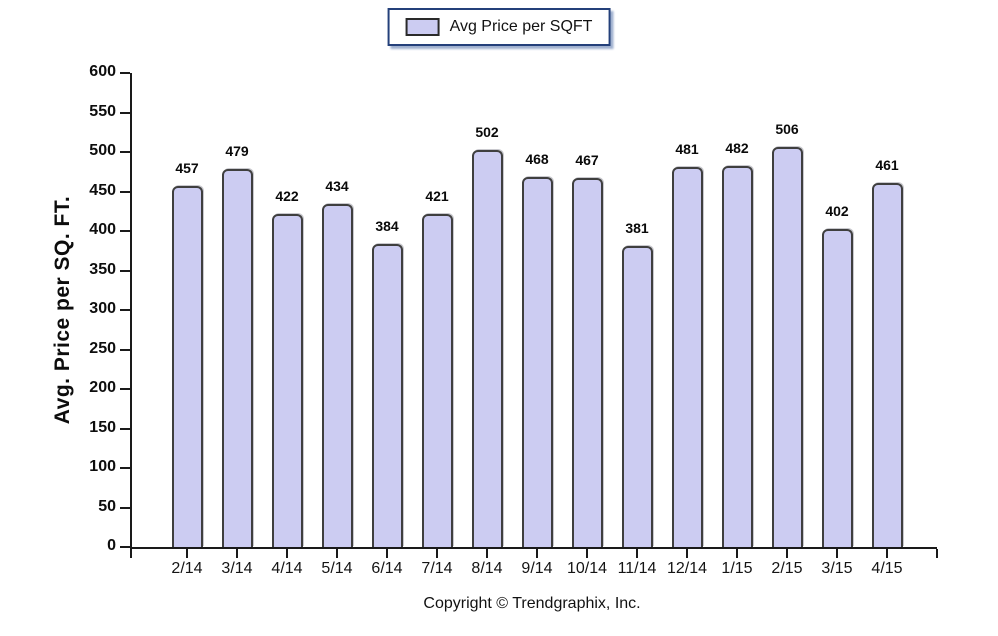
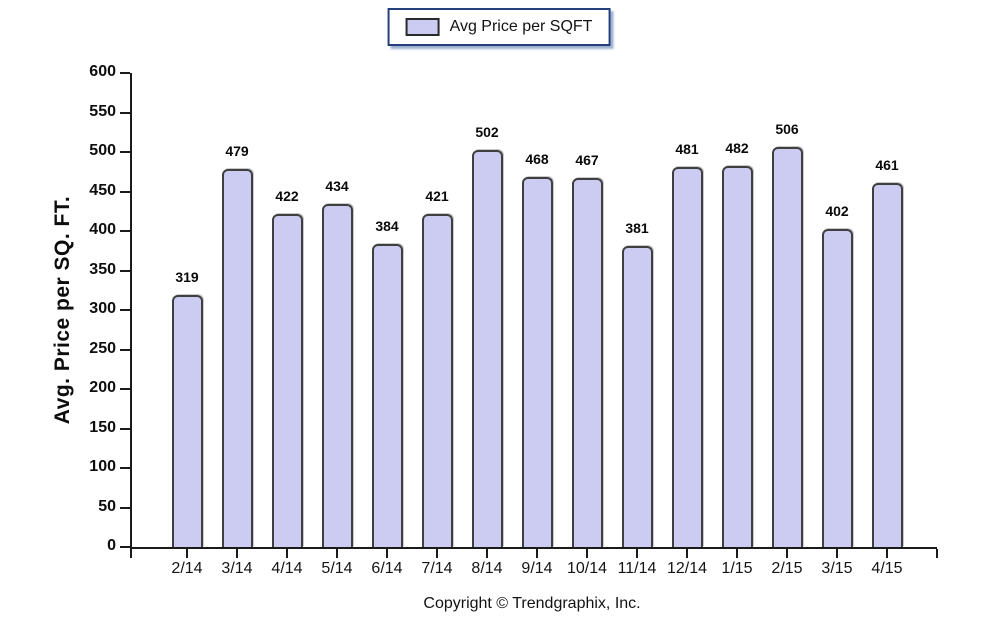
2/14: 457 -> 319
